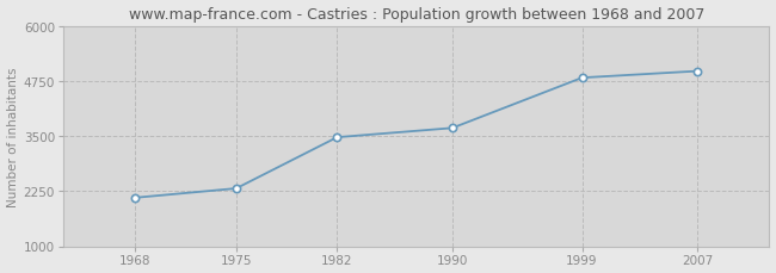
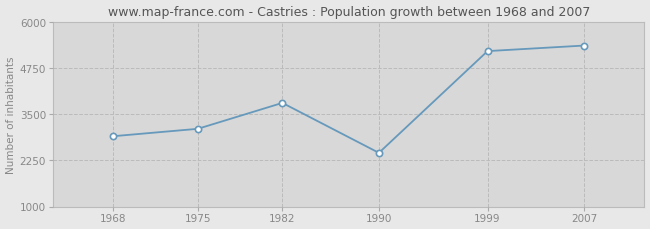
1968: 2100 -> 2900
1975: 2310 -> 3100
1982: 3470 -> 3800
1990: 3680 -> 2450
1999: 4820 -> 5200
2007: 4970 -> 5350
